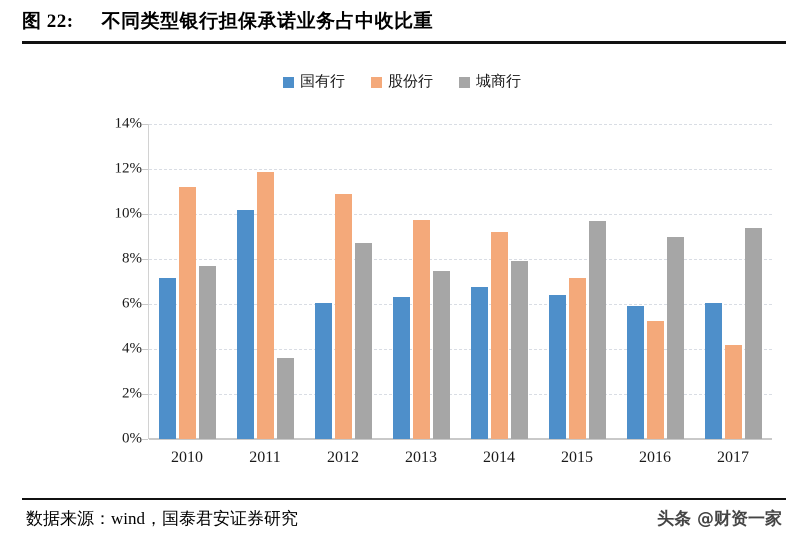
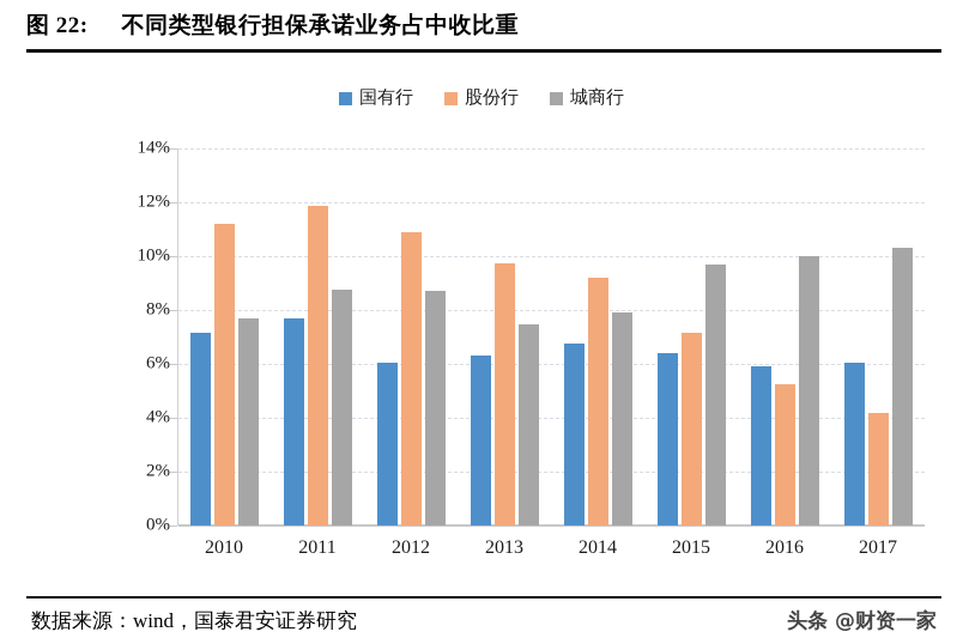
国有行/2011: 10.2% -> 7.7%
城商行/2011: 3.6% -> 8.8%
城商行/2016: 9.0% -> 10.0%
城商行/2017: 9.4% -> 10.3%
